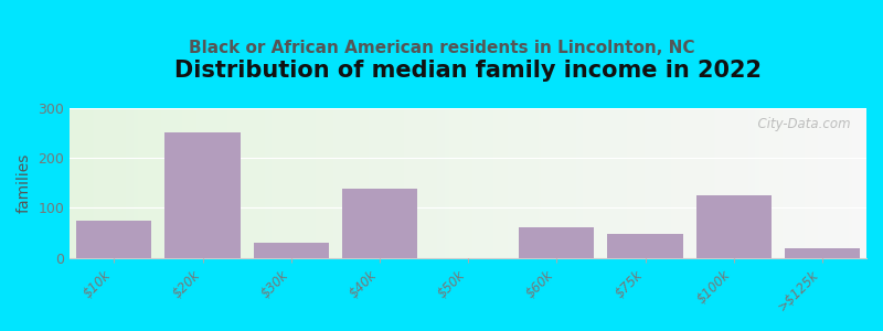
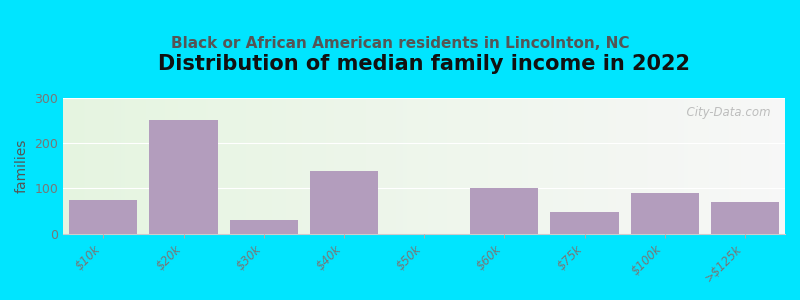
$60k: 62 -> 100
$100k: 125 -> 90
>$125k: 20 -> 70
